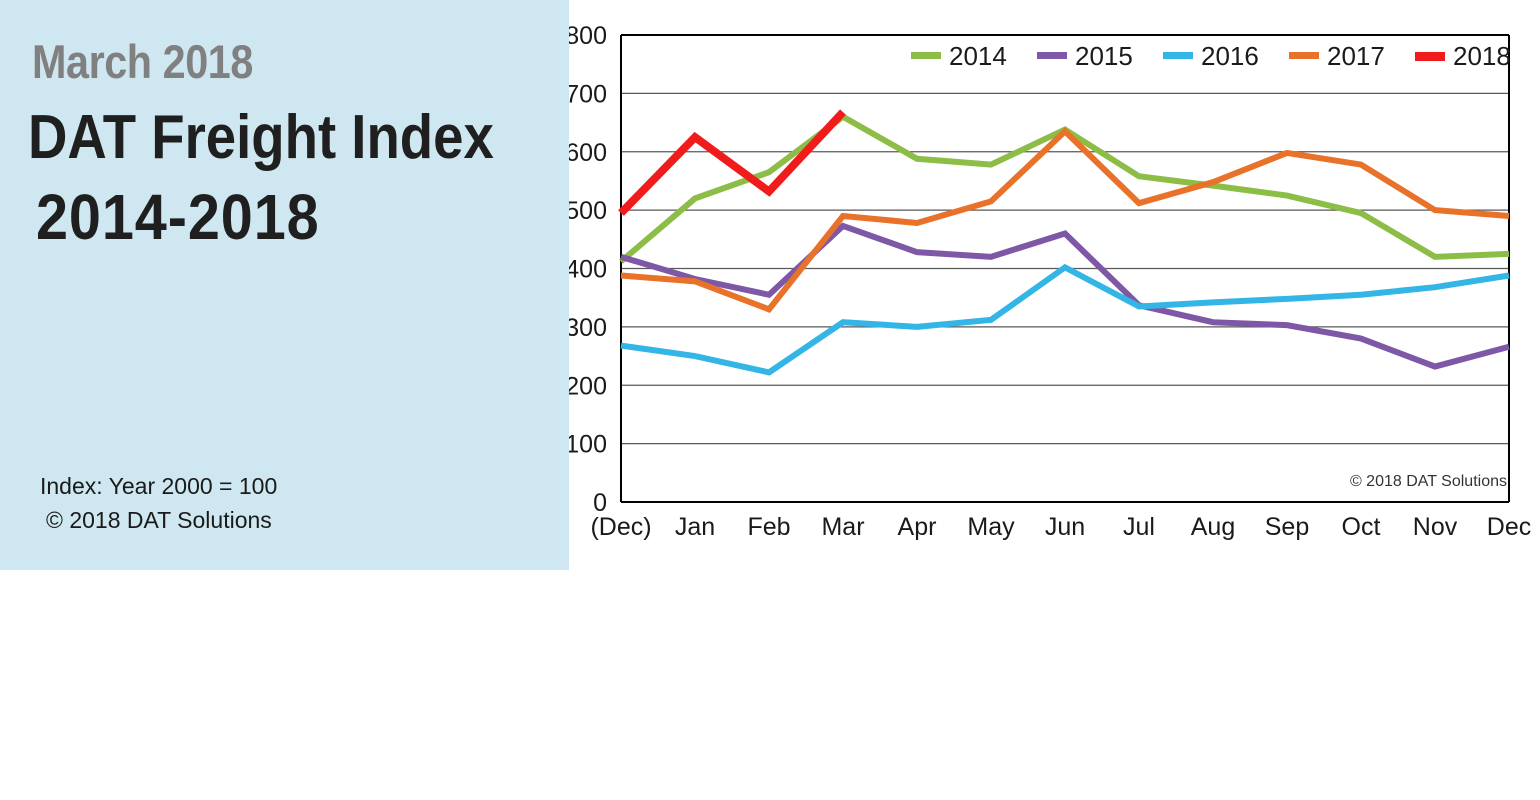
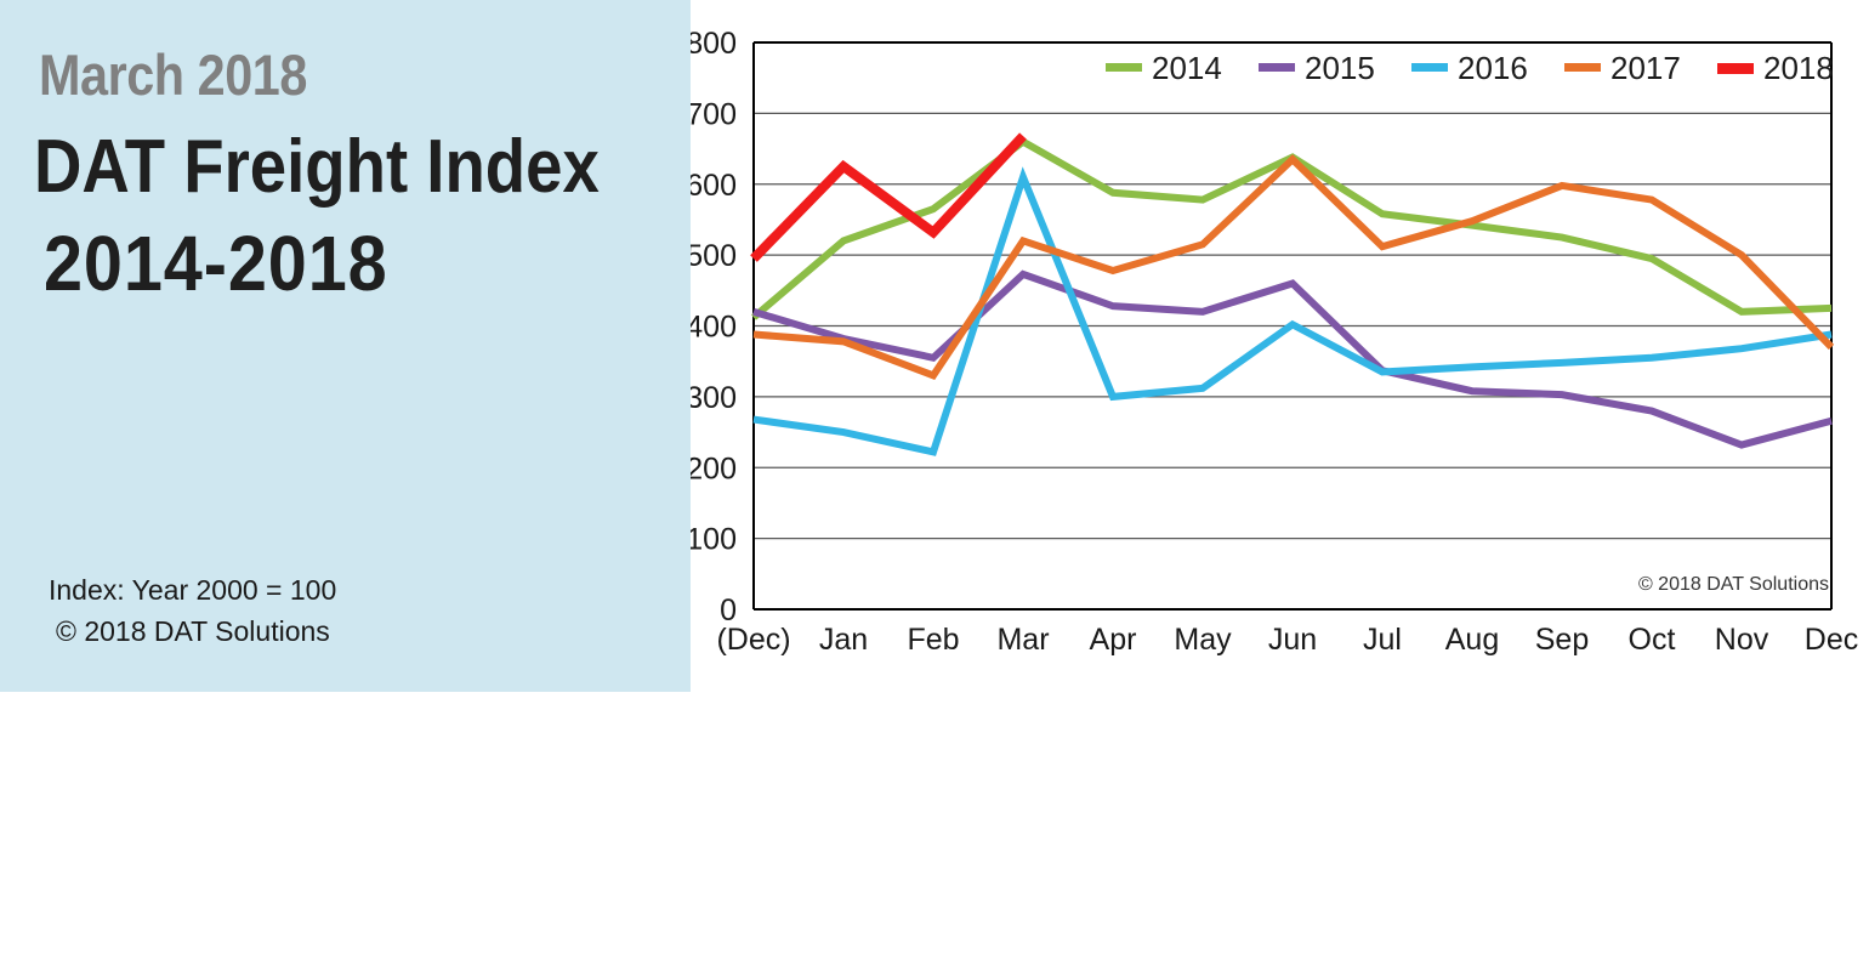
2016/Mar: 310 -> 610
2017/Mar: 490 -> 520
2017/Dec: 490 -> 370
